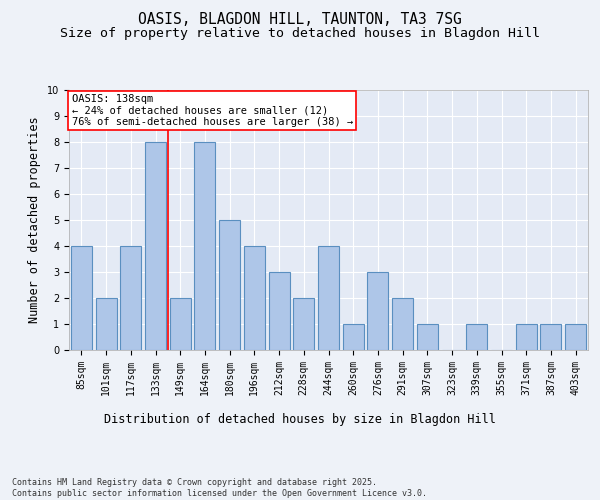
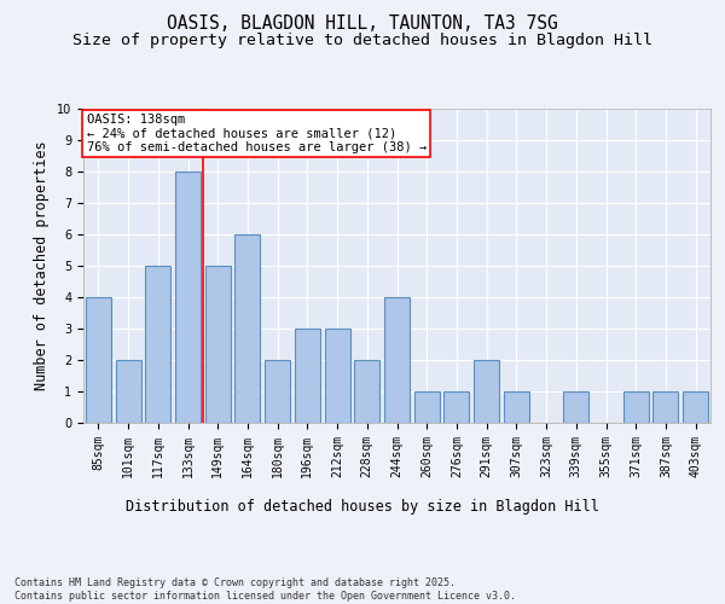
117sqm: 4 -> 5
149sqm: 2 -> 5
164sqm: 8 -> 6
180sqm: 5 -> 2
196sqm: 4 -> 3
276sqm: 3 -> 1
